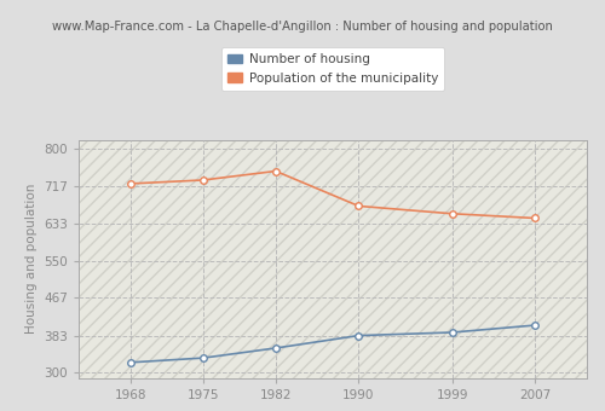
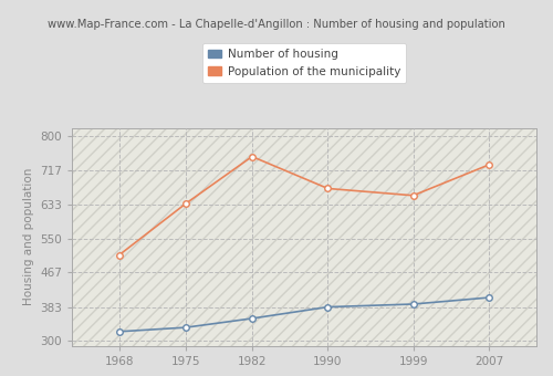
Population of the municipality/1968: 722 -> 510
Population of the municipality/1975: 730 -> 635
Population of the municipality/2007: 645 -> 730
